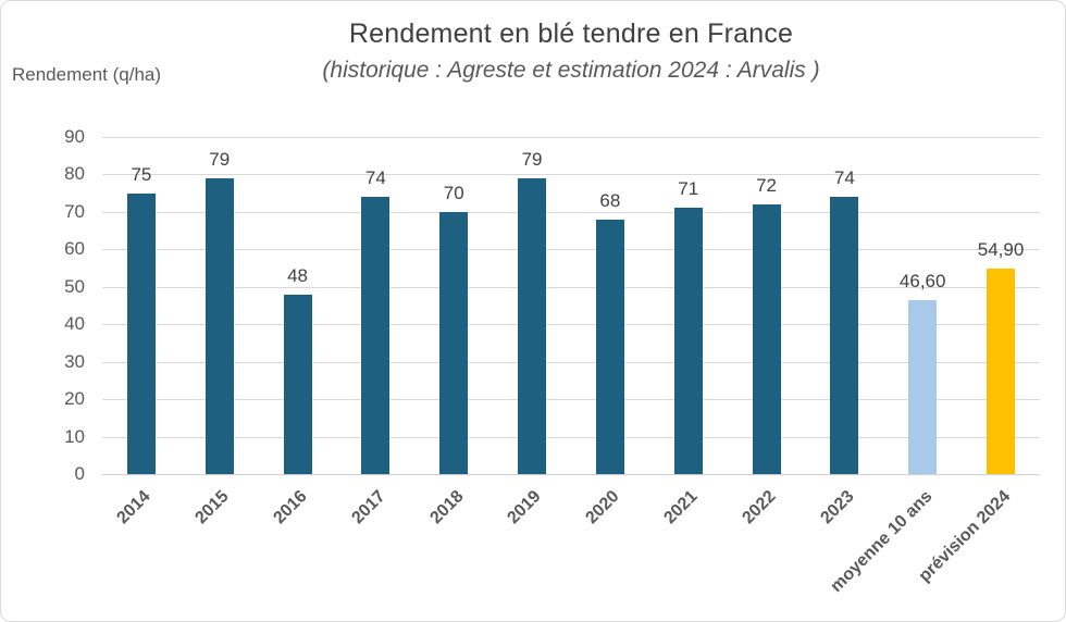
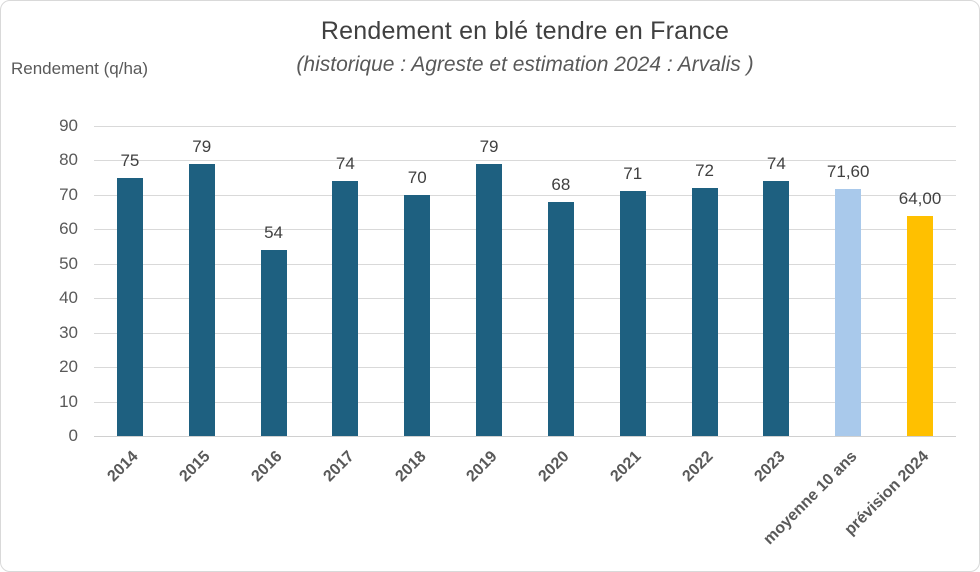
2016: 48 -> 54
moyenne 10 ans: 46,60 -> 71,60
prévision 2024: 54,90 -> 64,00
